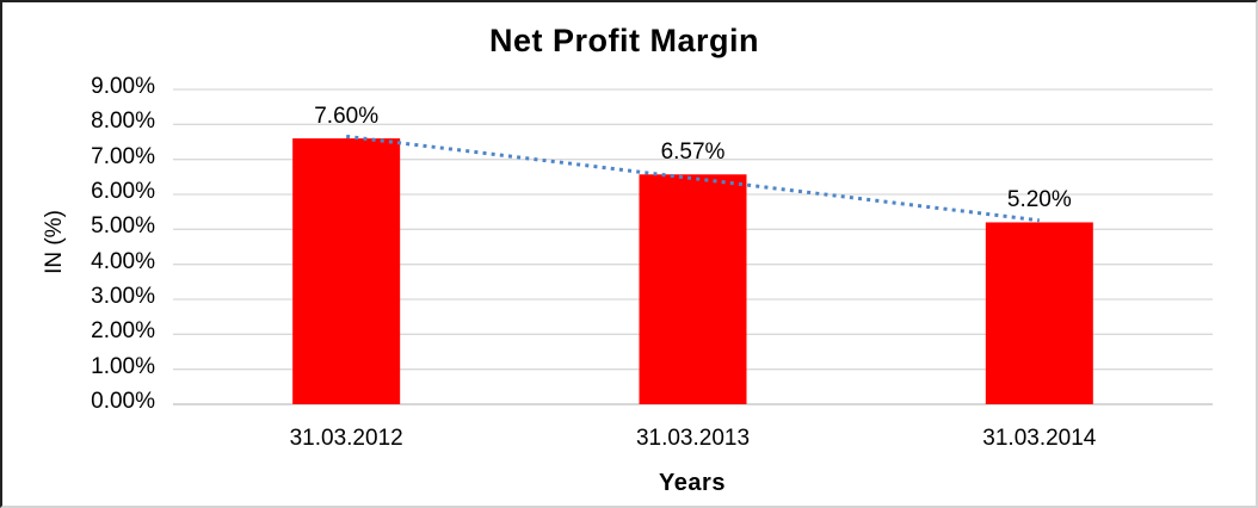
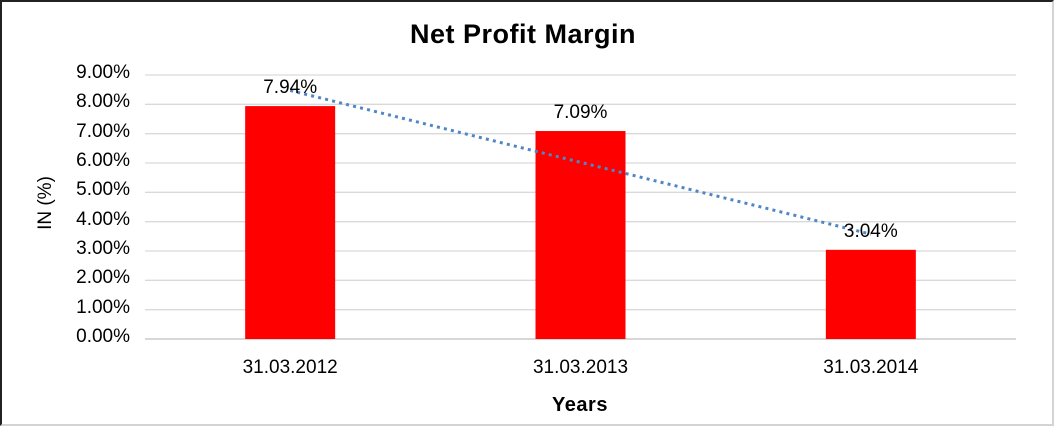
31.03.2012: 7.60% -> 7.94%
31.03.2013: 6.57% -> 7.09%
31.03.2014: 5.20% -> 3.04%
